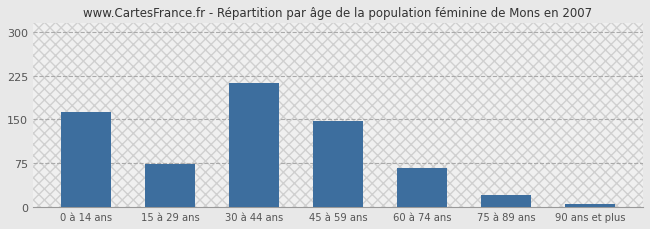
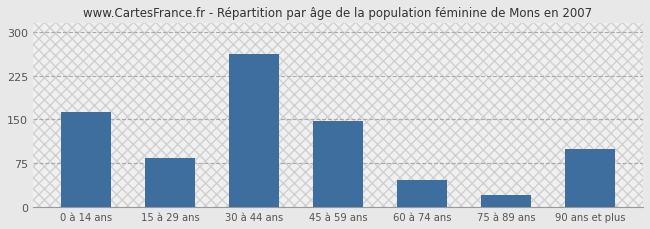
15 à 29 ans: 73 -> 84
30 à 44 ans: 213 -> 262
60 à 74 ans: 67 -> 46
90 ans et plus: 5 -> 100
